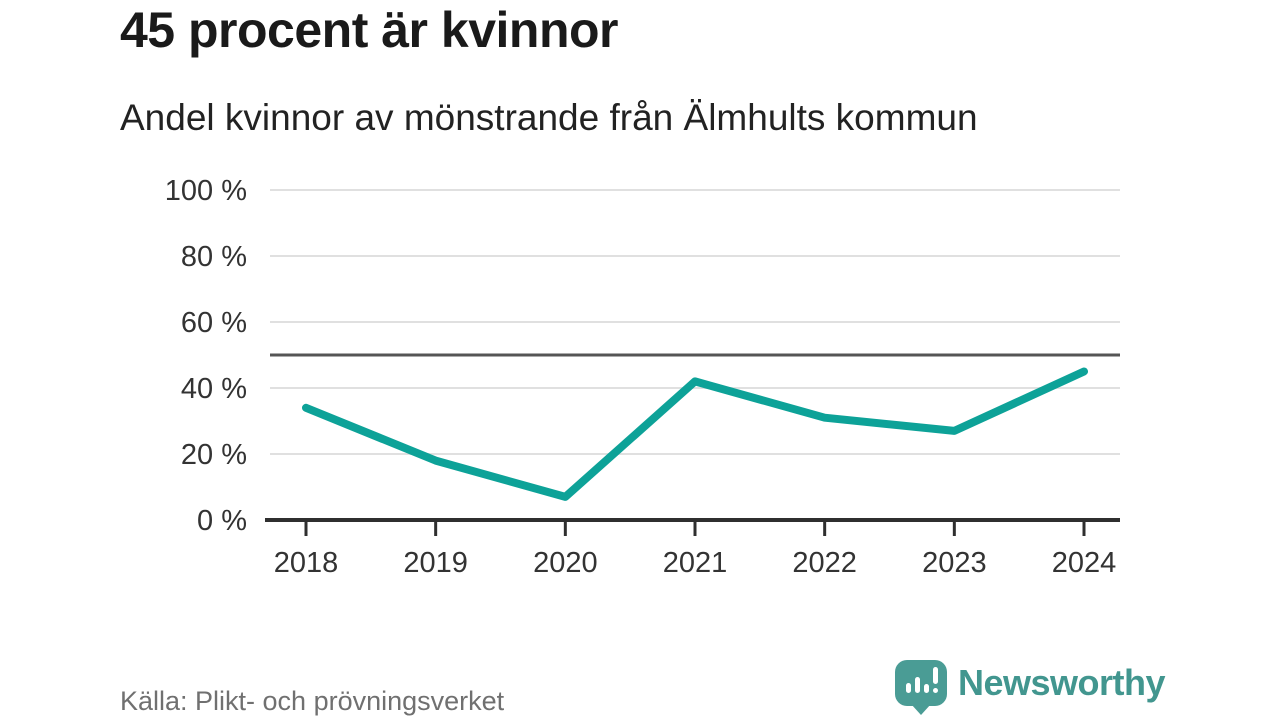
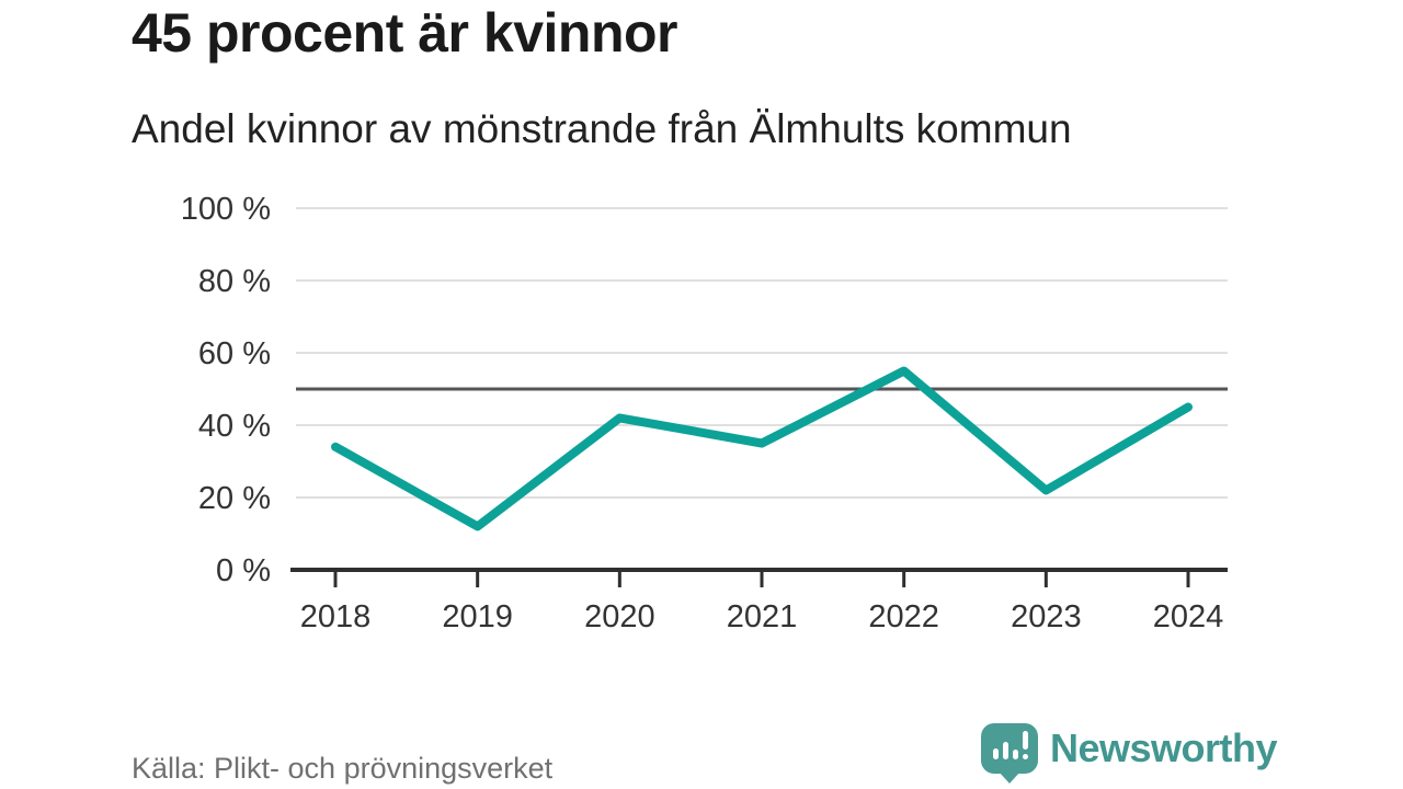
2019: 18% -> 12%
2020: 7% -> 42%
2021: 42% -> 35%
2022: 31% -> 55%
2023: 27% -> 22%
